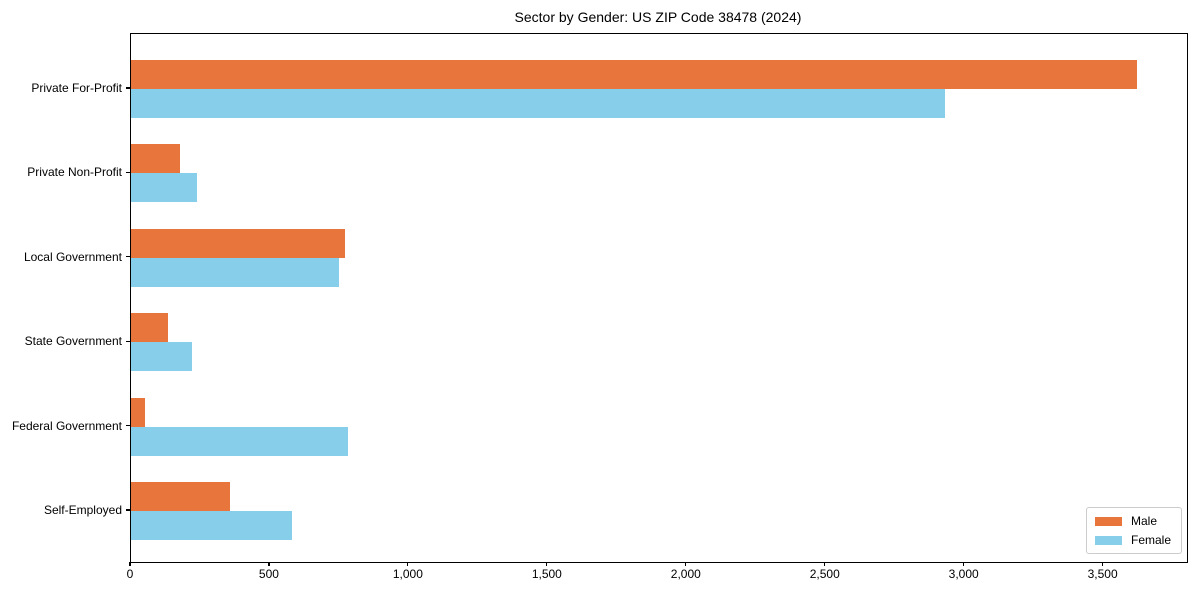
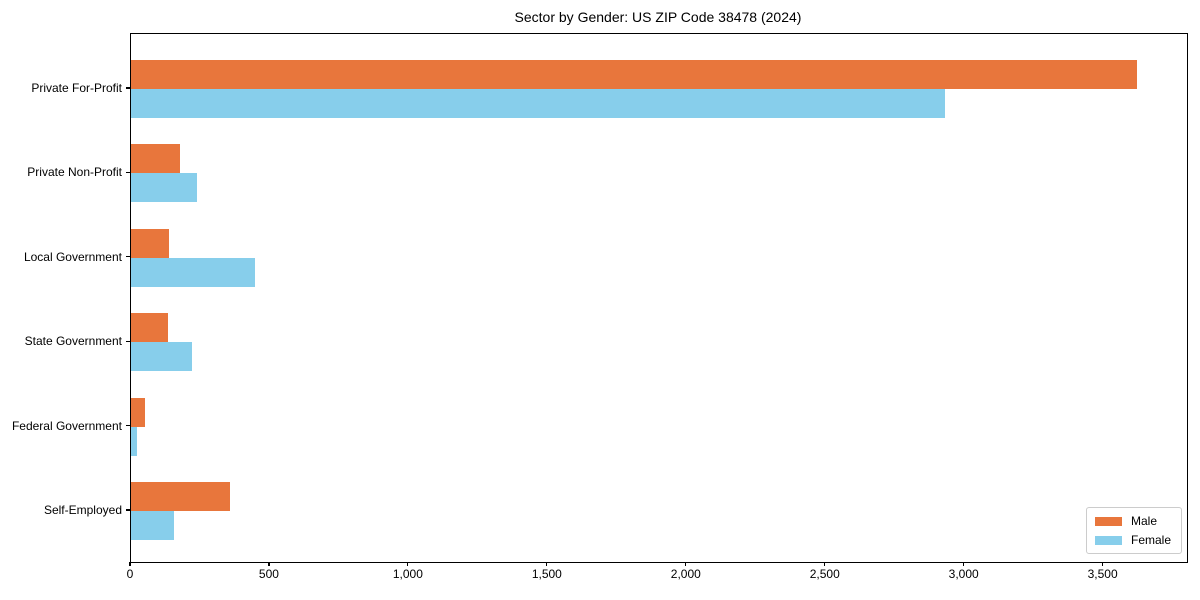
Male/Local Government: 770 -> 140
Female/Local Government: 750 -> 450
Female/Federal Government: 780 -> 20
Female/Self-Employed: 580 -> 160
